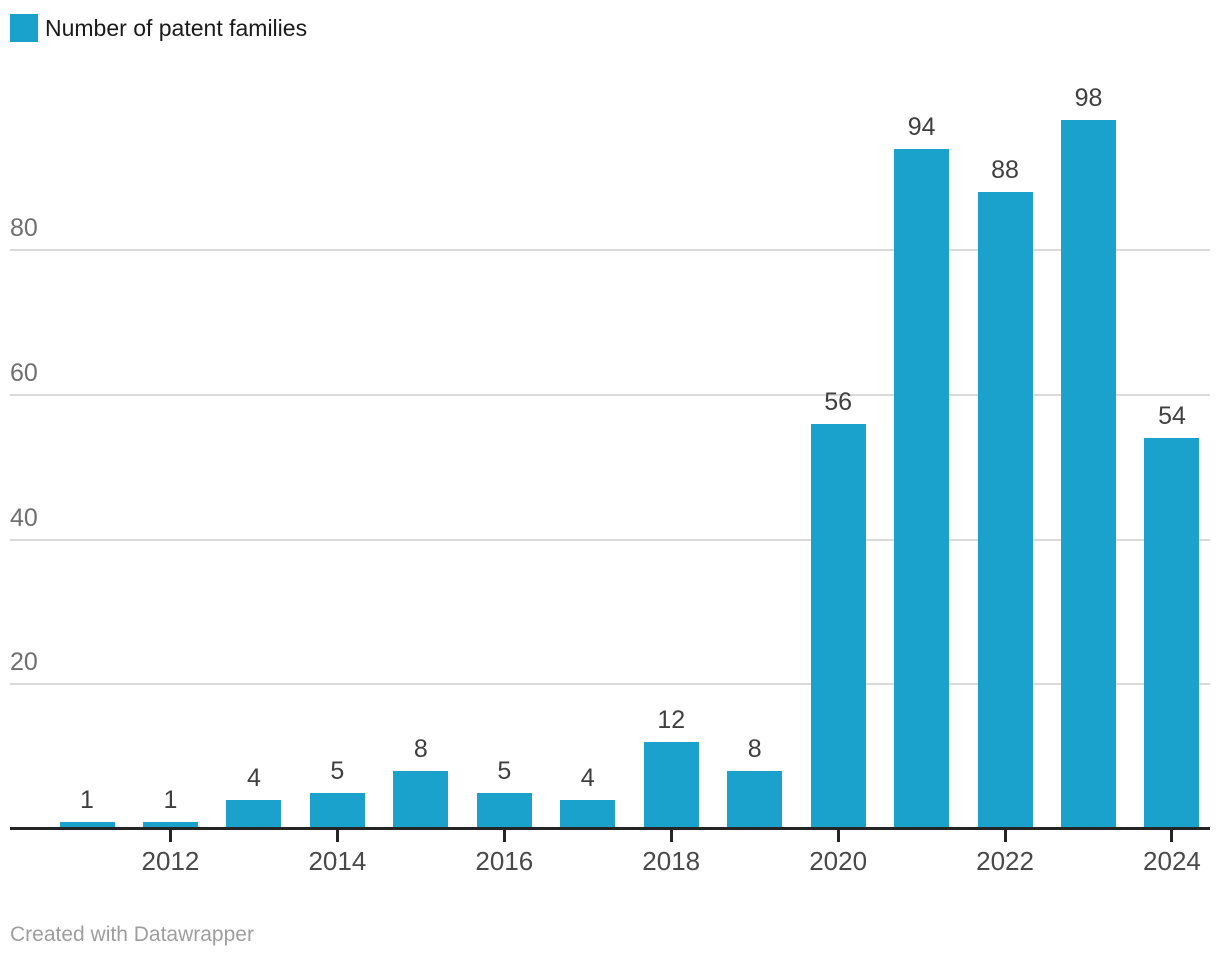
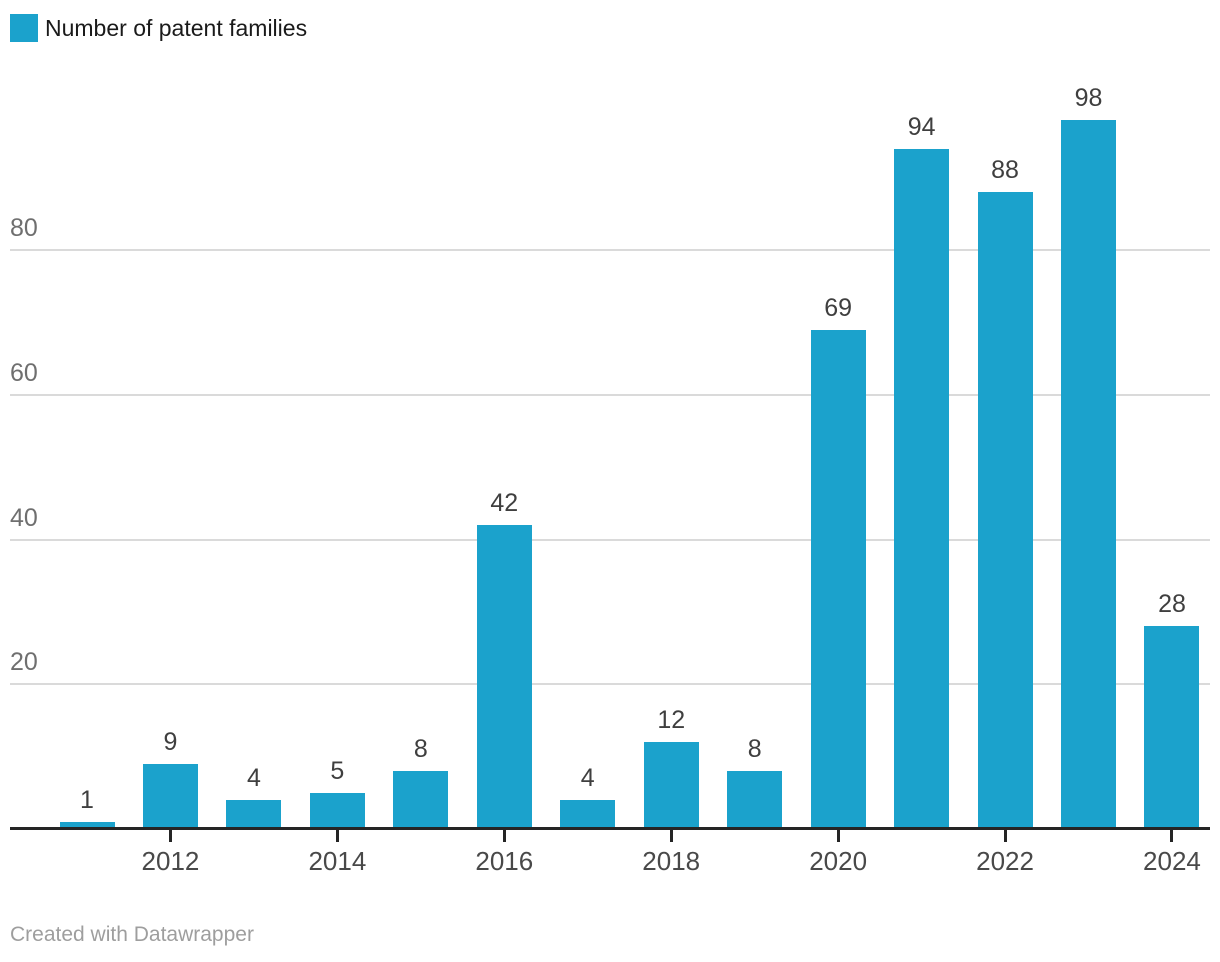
2012: 1 -> 9
2016: 5 -> 42
2020: 56 -> 69
2024: 54 -> 28
